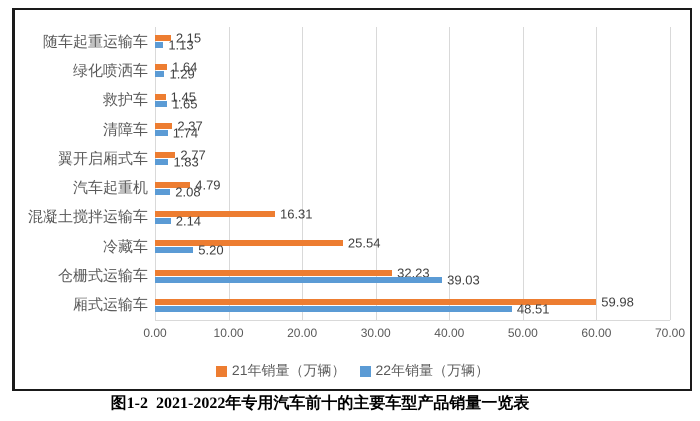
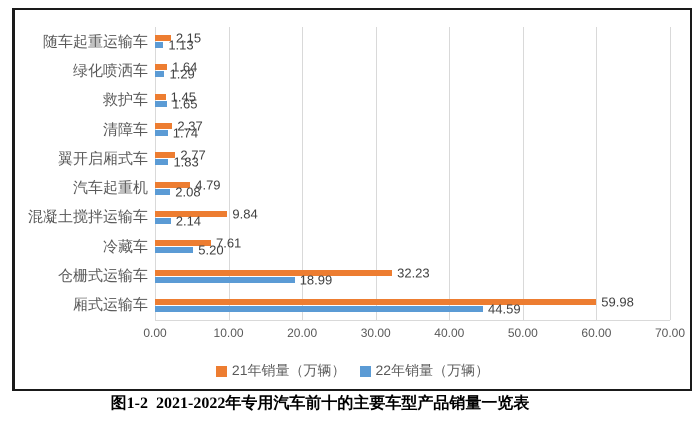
21年销量（万辆）/混凝土搅拌运输车: 16.31 -> 9.84
21年销量（万辆）/冷藏车: 25.54 -> 7.61
22年销量（万辆）/仓栅式运输车: 39.03 -> 18.99
22年销量（万辆）/厢式运输车: 48.51 -> 44.59
